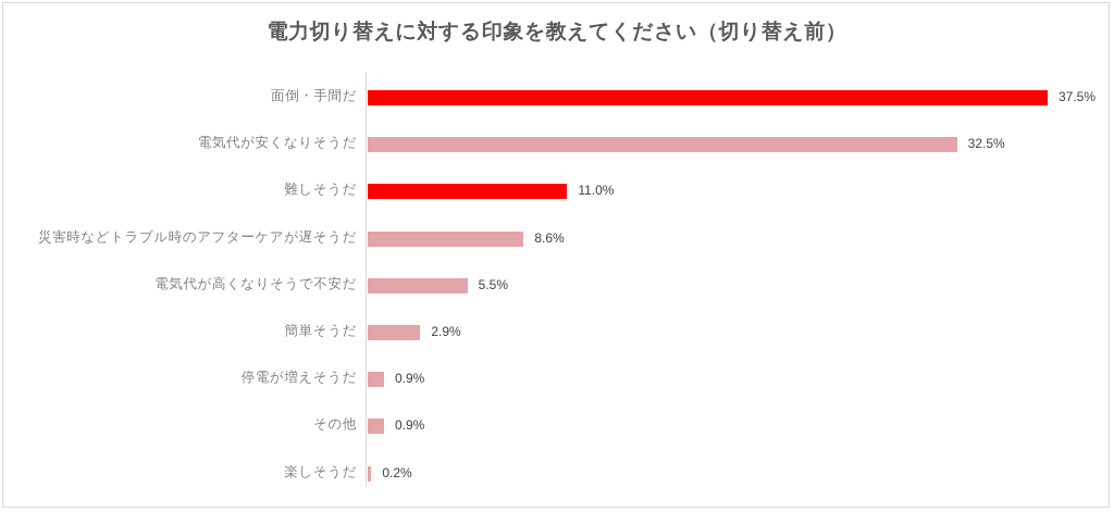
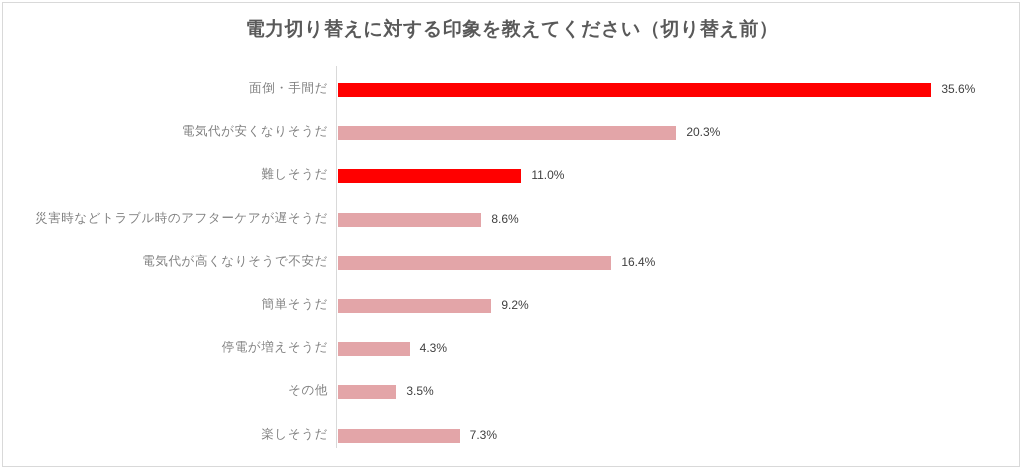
面倒・手間だ: 37.5% -> 35.6%
電気代が安くなりそうだ: 32.5% -> 20.3%
電気代が高くなりそうで不安だ: 5.5% -> 16.4%
簡単そうだ: 2.9% -> 9.2%
停電が増えそうだ: 0.9% -> 4.3%
その他: 0.9% -> 3.5%
楽しそうだ: 0.2% -> 7.3%
